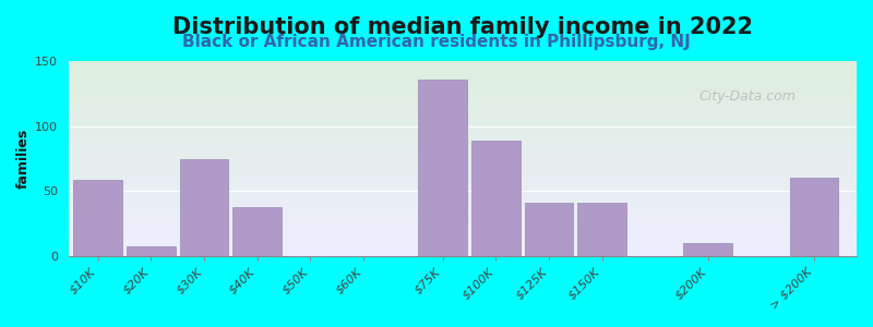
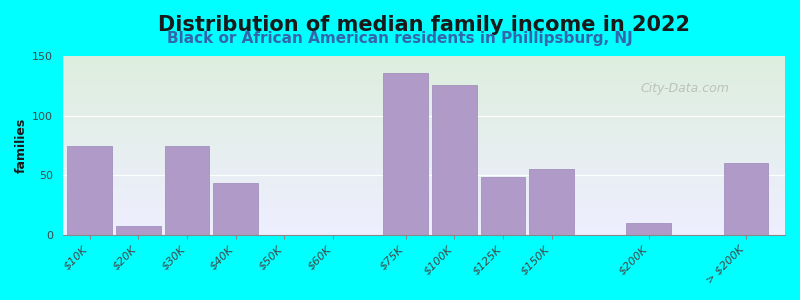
$10K: 58 -> 74
$40K: 37 -> 43
$100K: 89 -> 126
$125K: 41 -> 48
$150K: 41 -> 55
